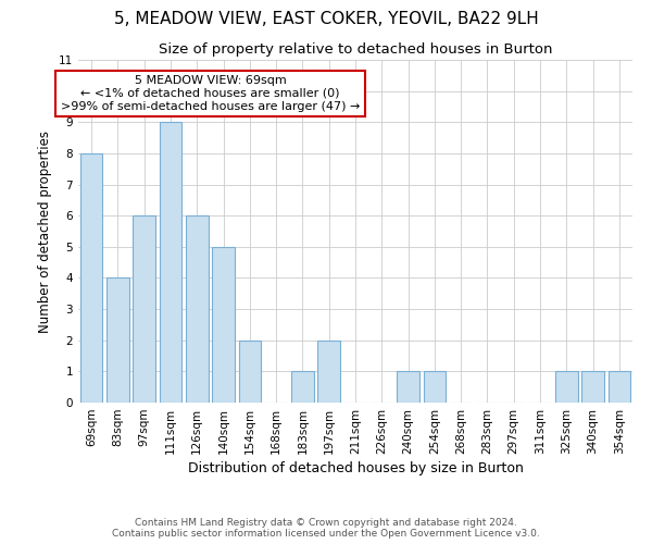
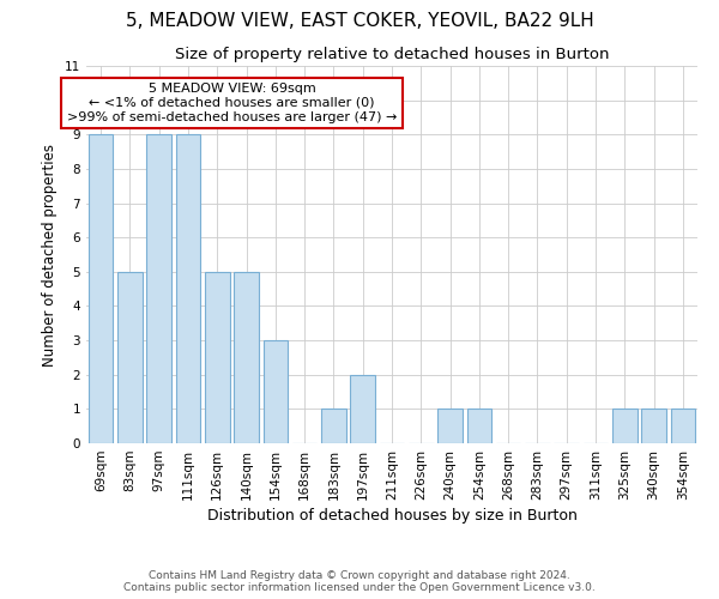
69sqm: 8 -> 9
83sqm: 4 -> 5
97sqm: 6 -> 9
126sqm: 6 -> 5
154sqm: 2 -> 3
